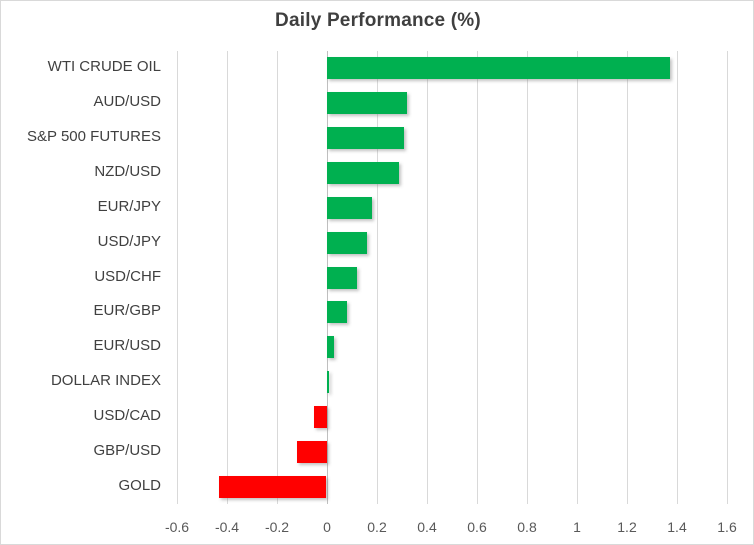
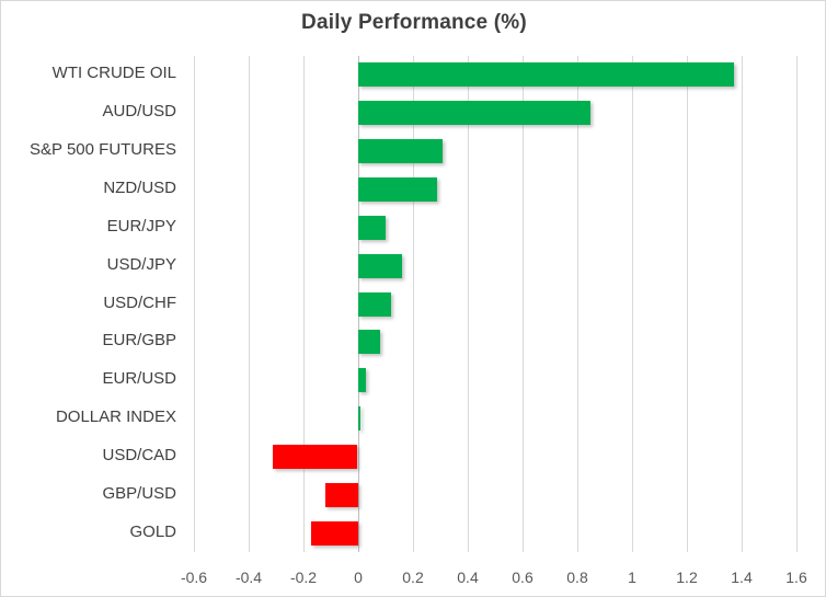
AUD/USD: 0.32 -> 0.85
EUR/JPY: 0.18 -> 0.10
USD/CAD: -0.05 -> -0.31
GOLD: -0.43 -> -0.17
